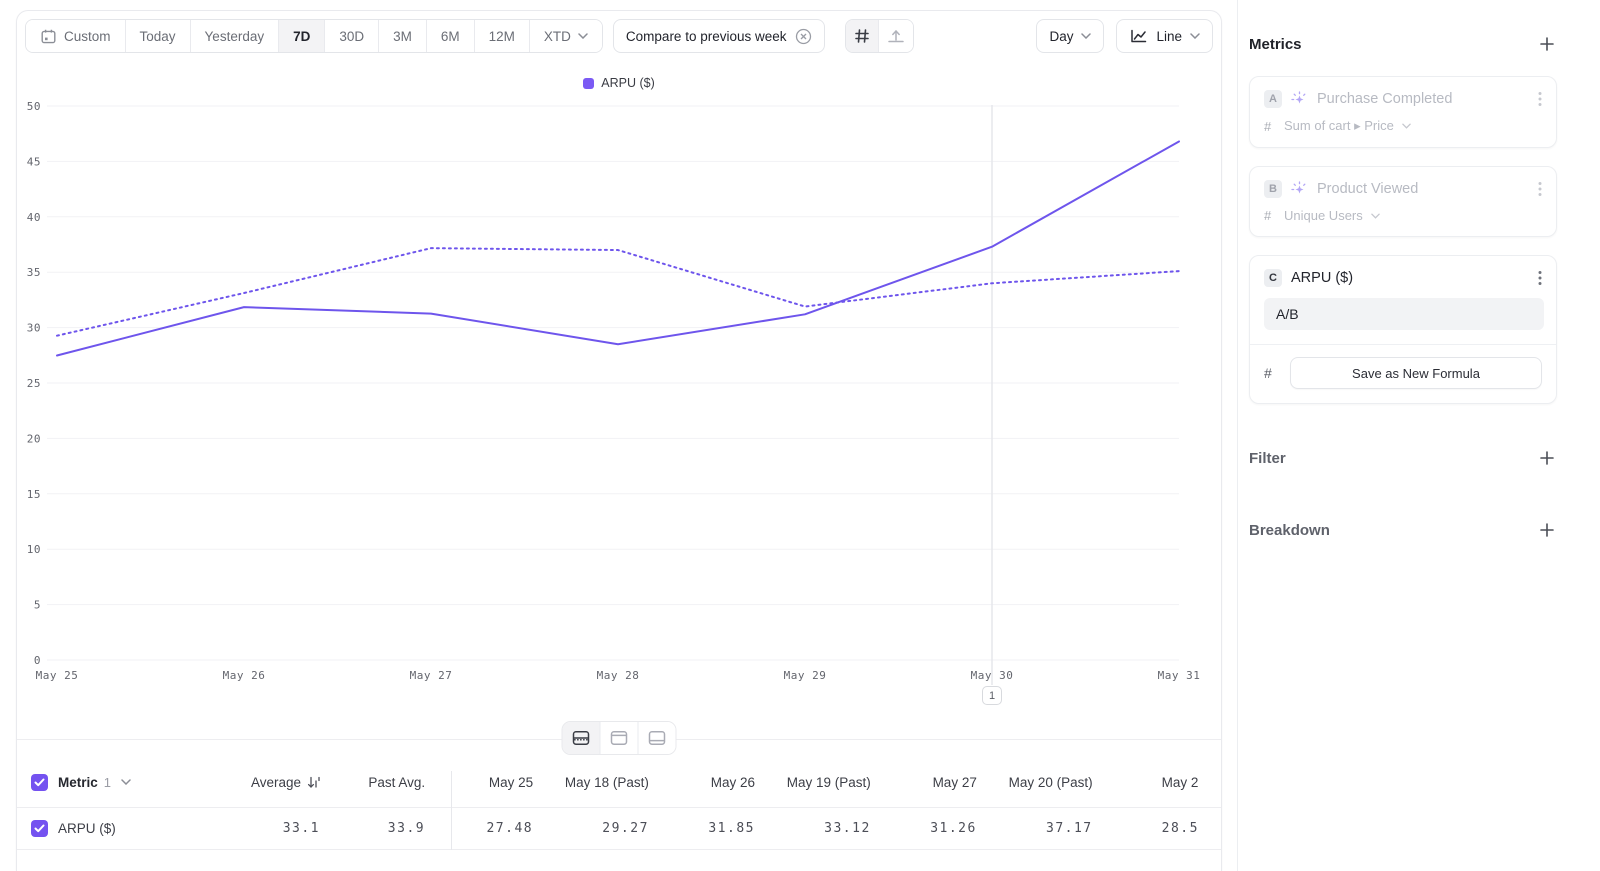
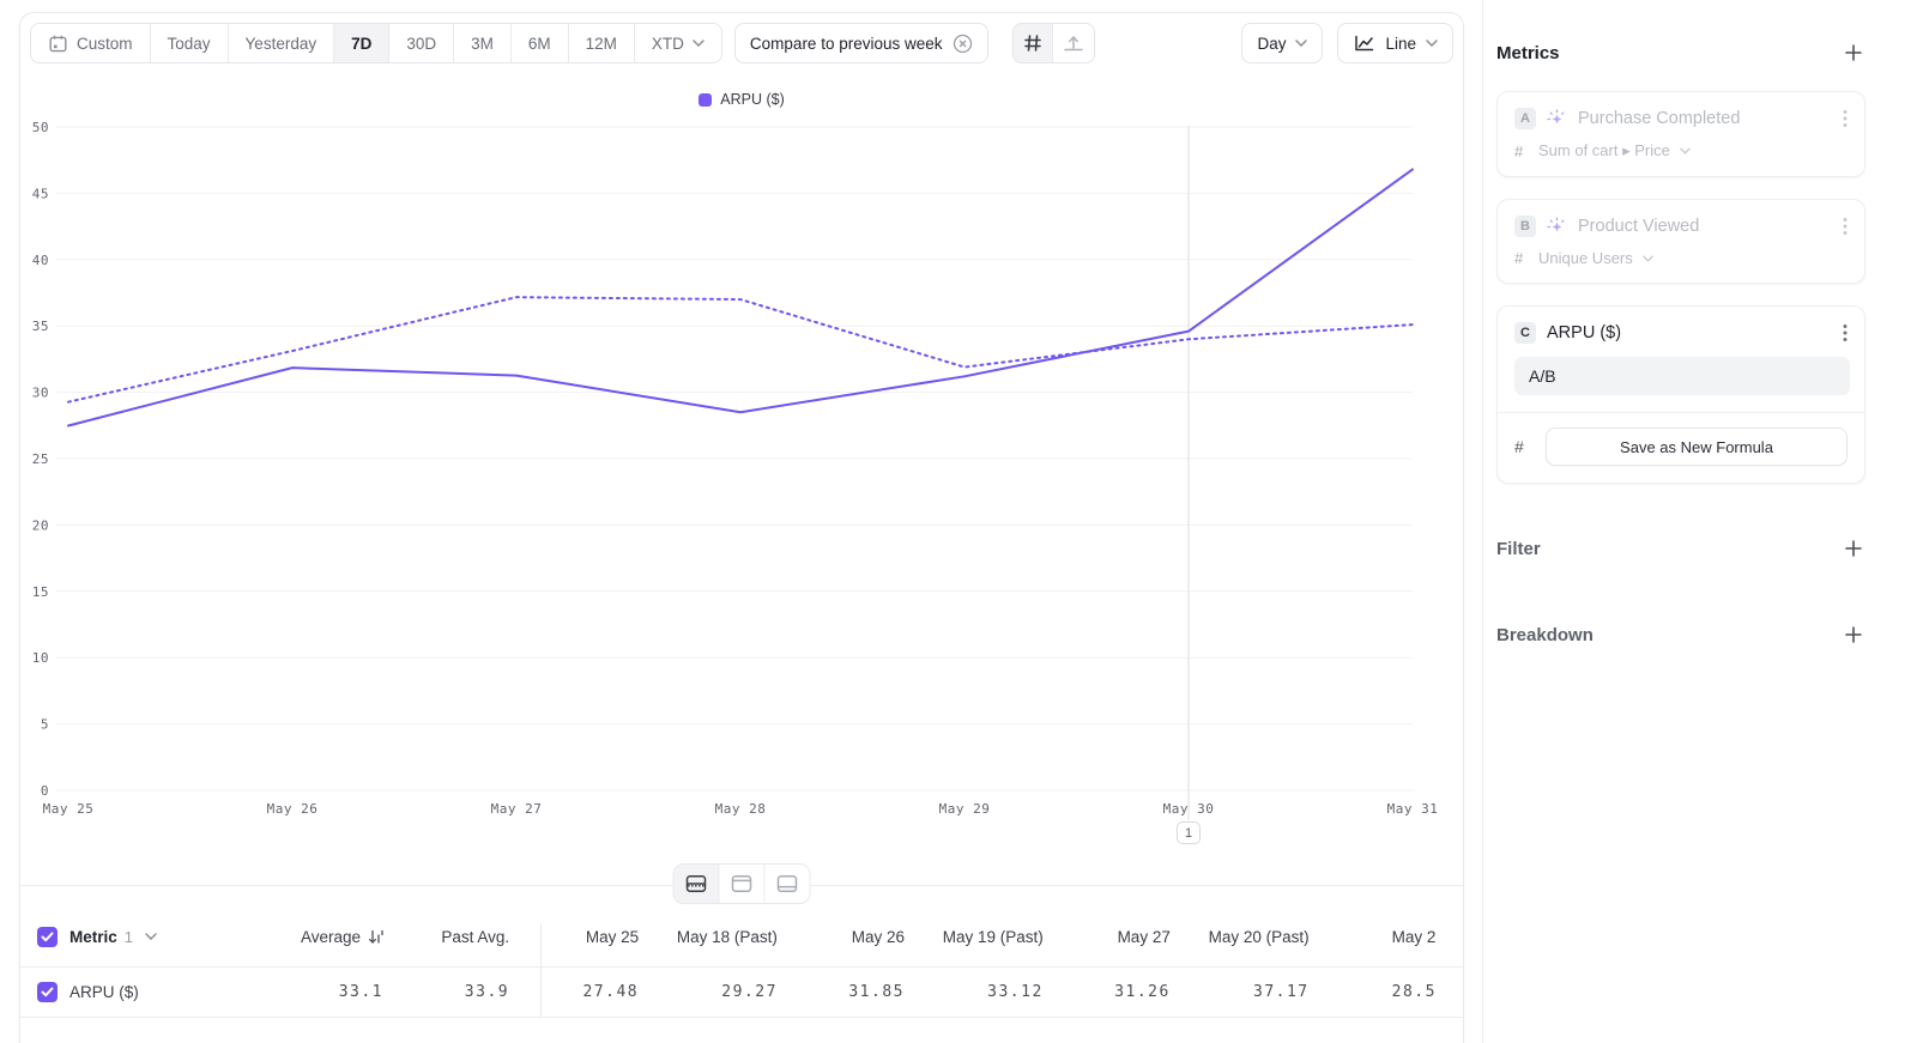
ARPU ($)/May 30: 37.3 -> 34.6
